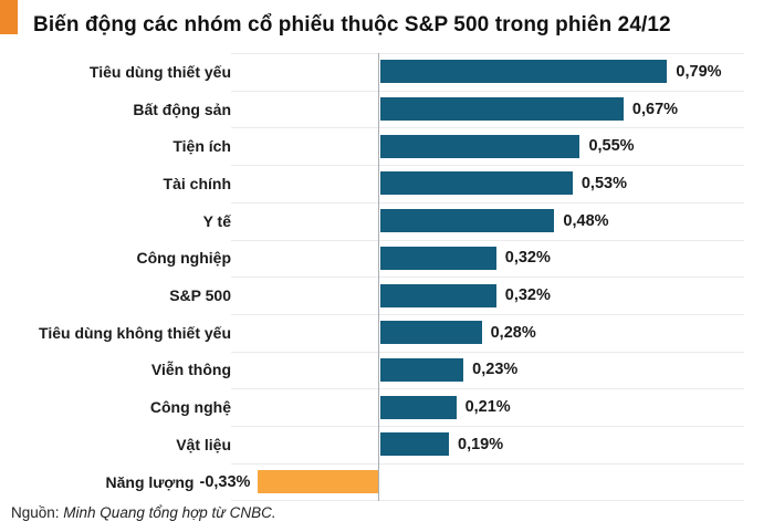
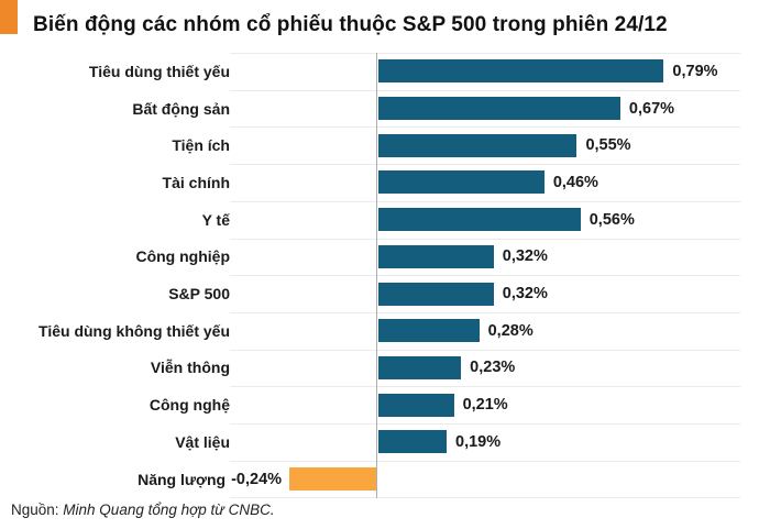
Tài chính: 0,53% -> 0,46%
Y tế: 0,48% -> 0,56%
Năng lượng: -0,33% -> -0,24%
